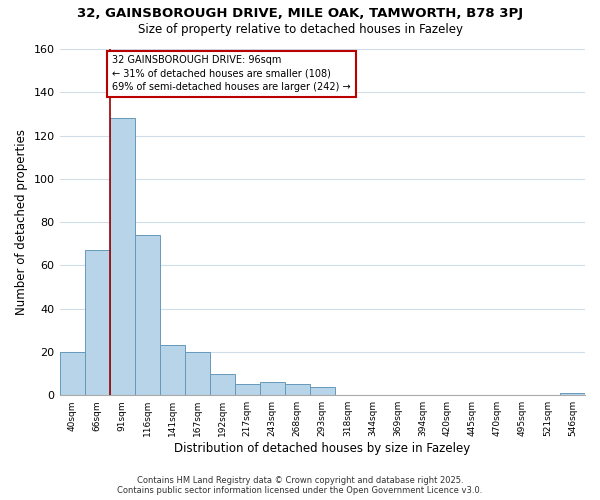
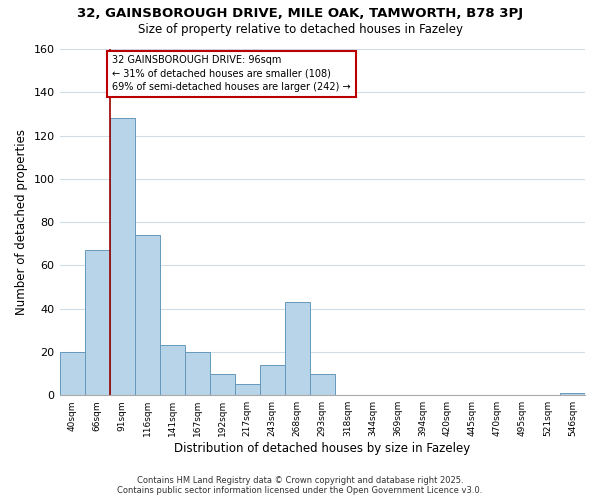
243sqm: 6 -> 14
268sqm: 5 -> 43
293sqm: 4 -> 10
